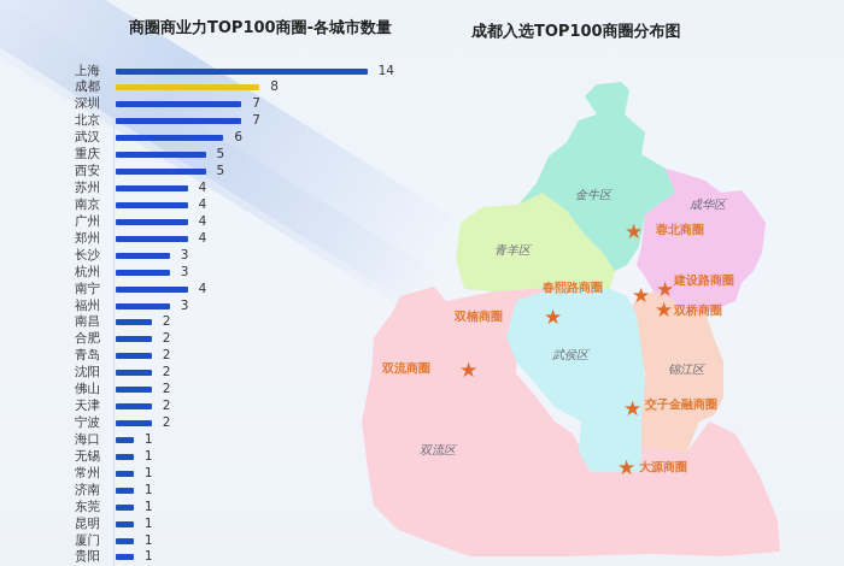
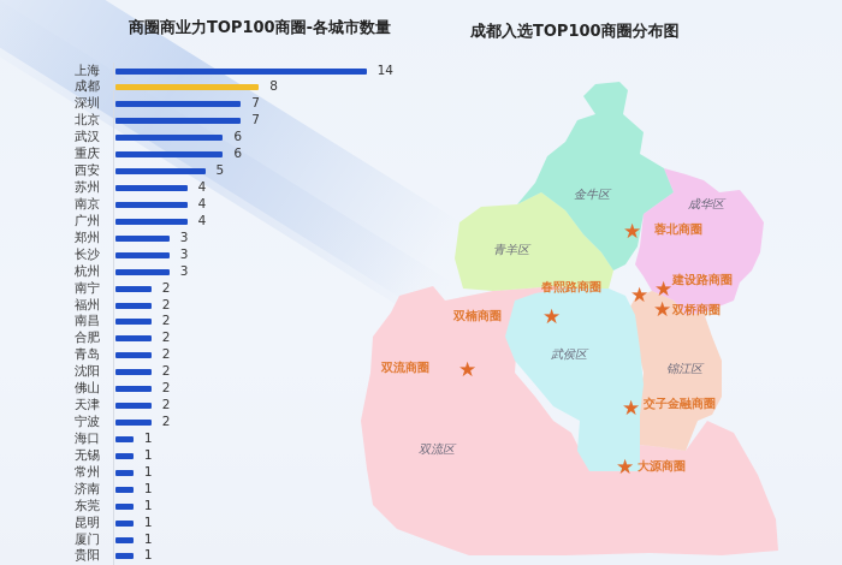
重庆: 5 -> 6
郑州: 4 -> 3
南宁: 4 -> 2
福州: 3 -> 2
